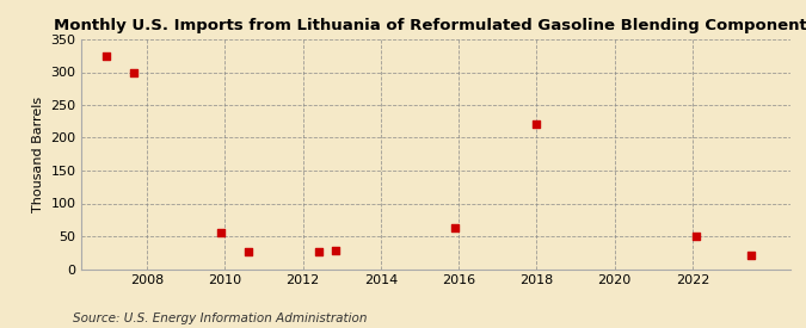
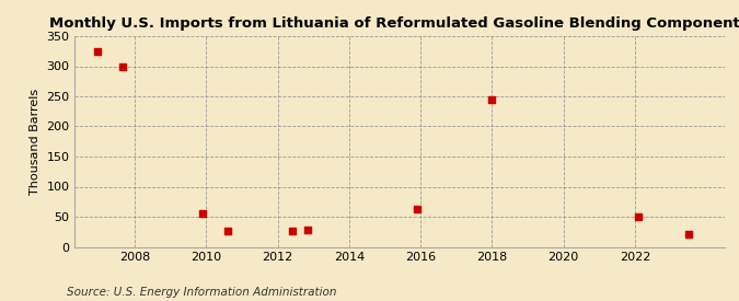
2018: 220 -> 244
